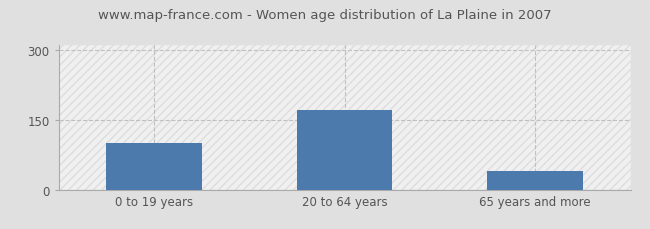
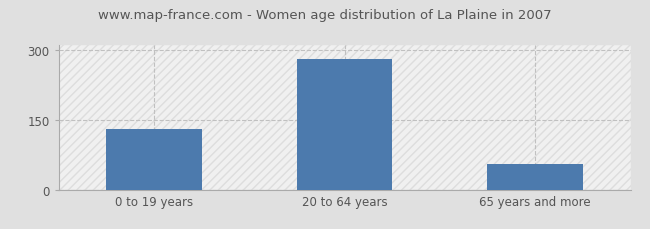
0 to 19 years: 100 -> 130
20 to 64 years: 170 -> 280
65 years and more: 40 -> 55
